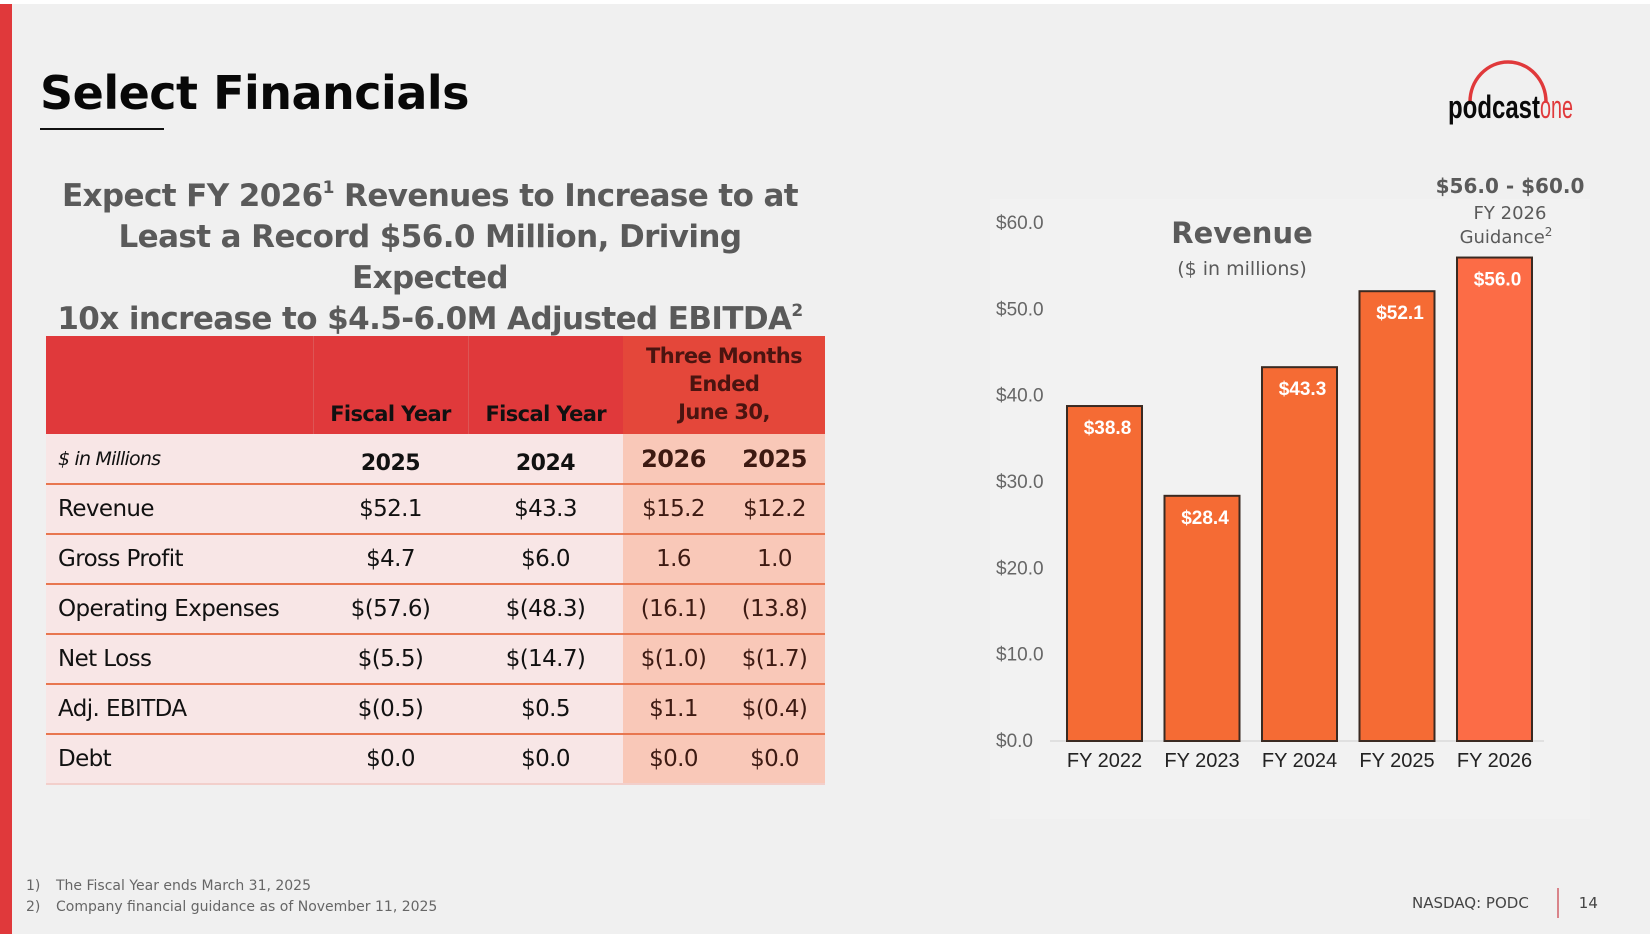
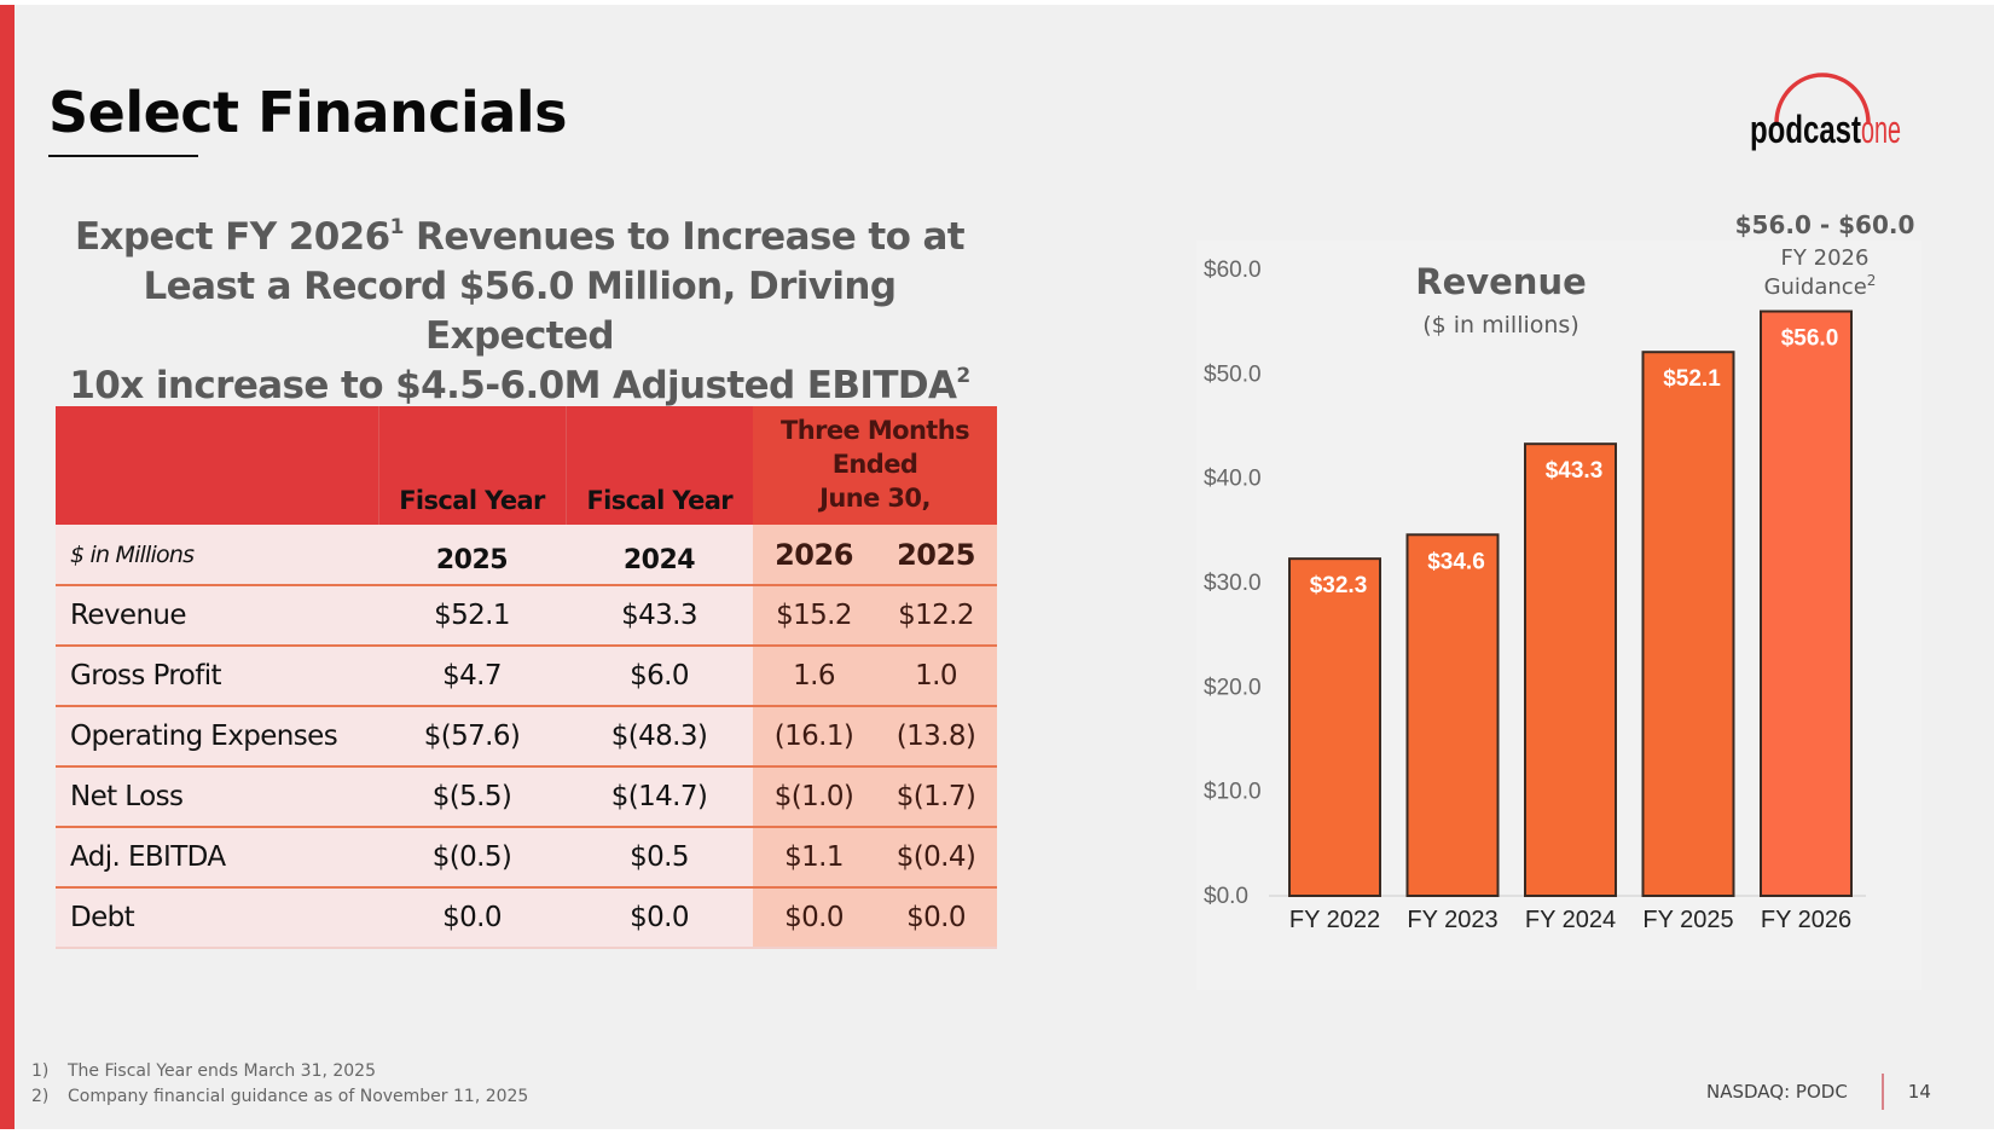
FY 2022: $38.8 -> $32.3
FY 2023: $28.4 -> $34.6
